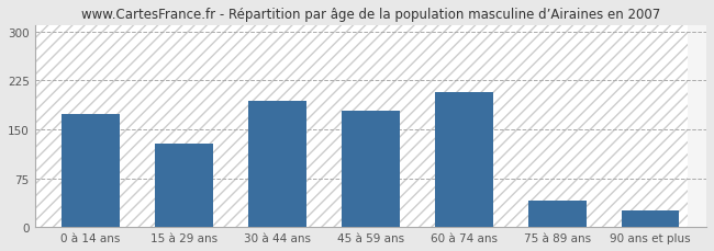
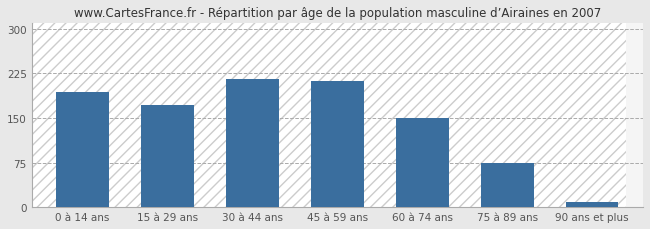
0 à 14 ans: 174 -> 193
15 à 29 ans: 128 -> 172
30 à 44 ans: 194 -> 215
45 à 59 ans: 178 -> 212
60 à 74 ans: 208 -> 150
75 à 89 ans: 40 -> 75
90 ans et plus: 26 -> 8
